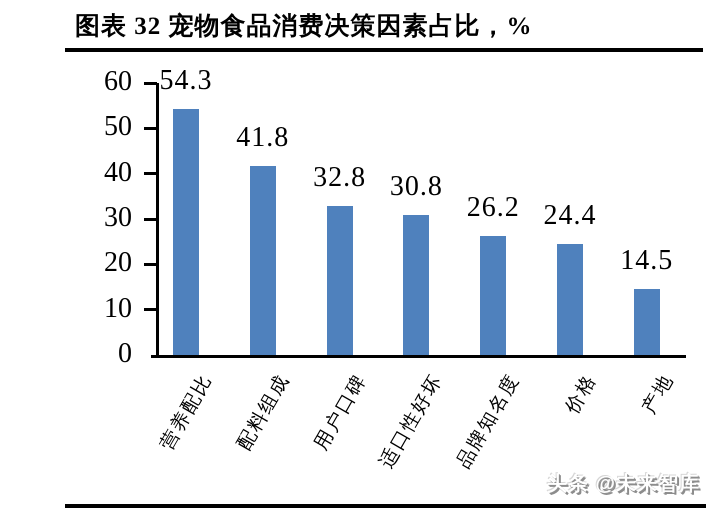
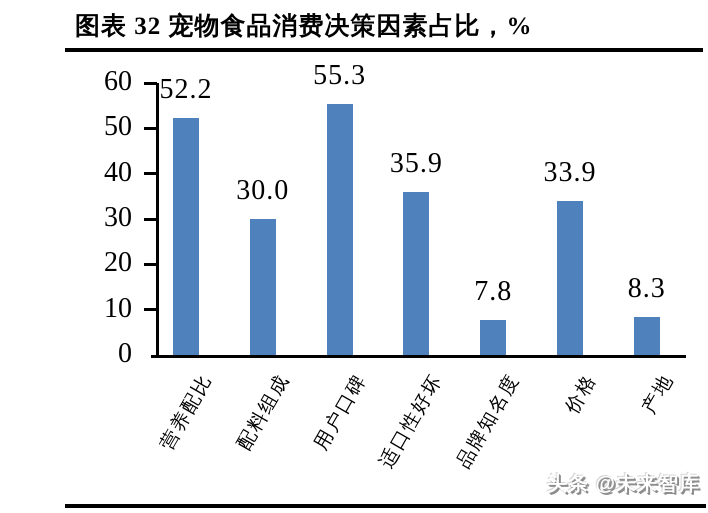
营养配比: 54.3 -> 52.2
配料组成: 41.8 -> 30.0
用户口碑: 32.8 -> 55.3
适口性好坏: 30.8 -> 35.9
品牌知名度: 26.2 -> 7.8
价格: 24.4 -> 33.9
产地: 14.5 -> 8.3
